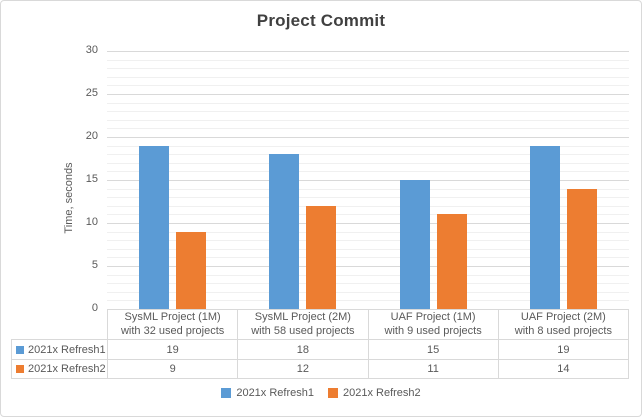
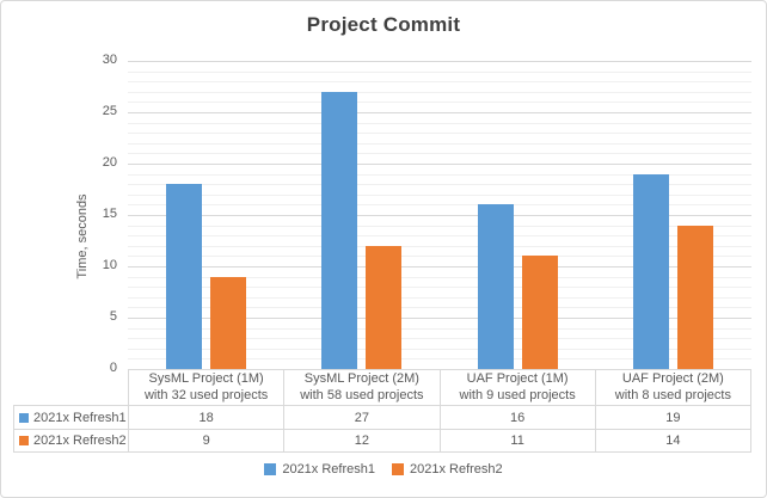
2021x Refresh1/SysML Project (1M) with 32 used projects: 19 -> 18
2021x Refresh1/SysML Project (2M) with 58 used projects: 18 -> 27
2021x Refresh1/UAF Project (1M) with 9 used projects: 15 -> 16
